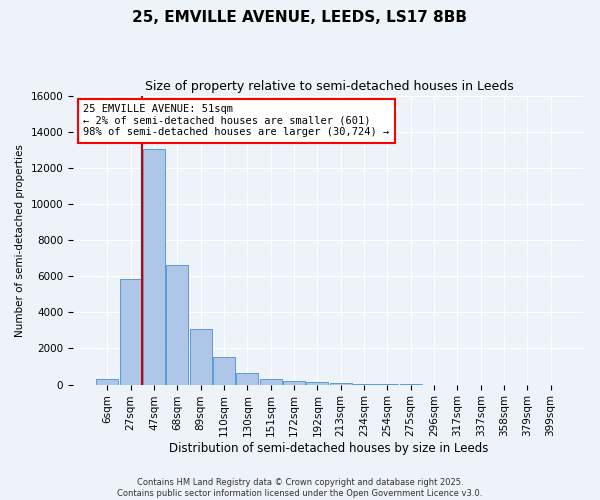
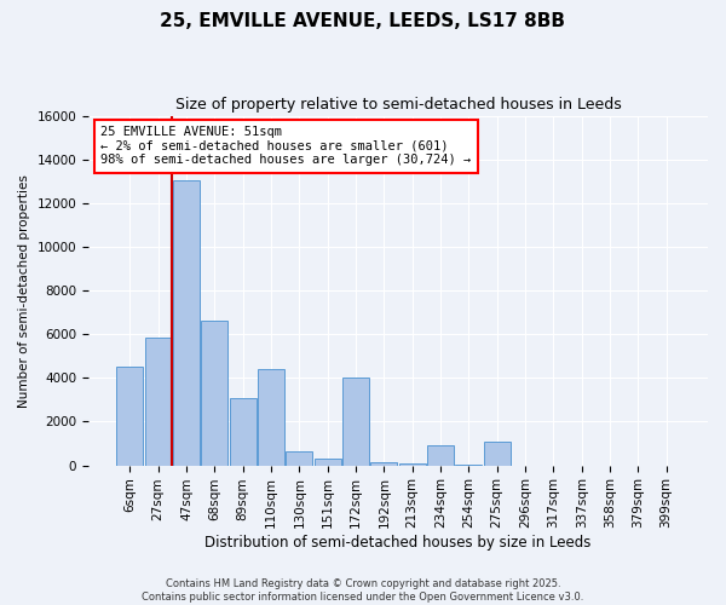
6sqm: 300 -> 4500
110sqm: 1500 -> 4400
172sqm: 200 -> 4000
234sqm: 0 -> 900
275sqm: 0 -> 1100
